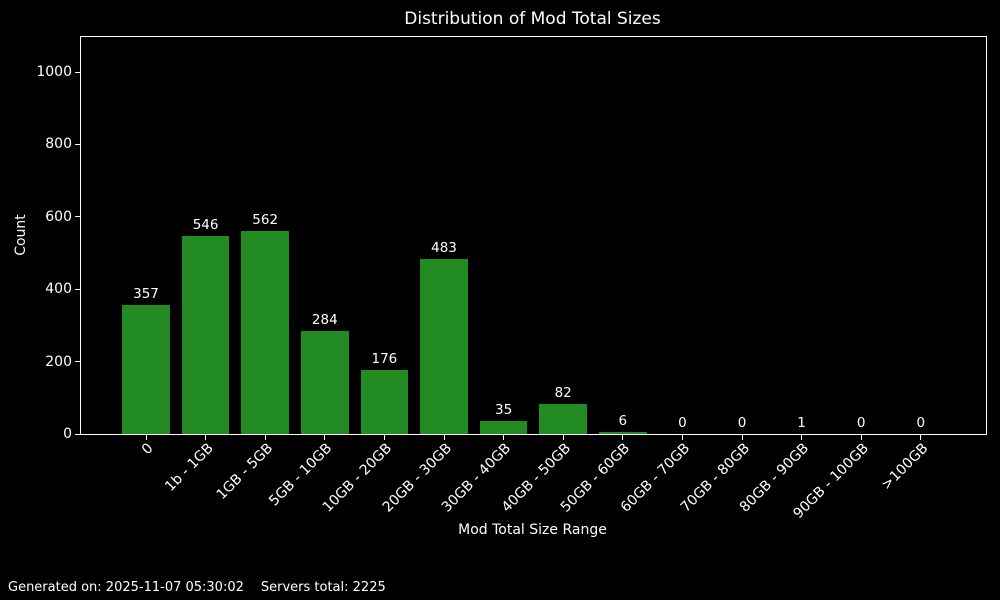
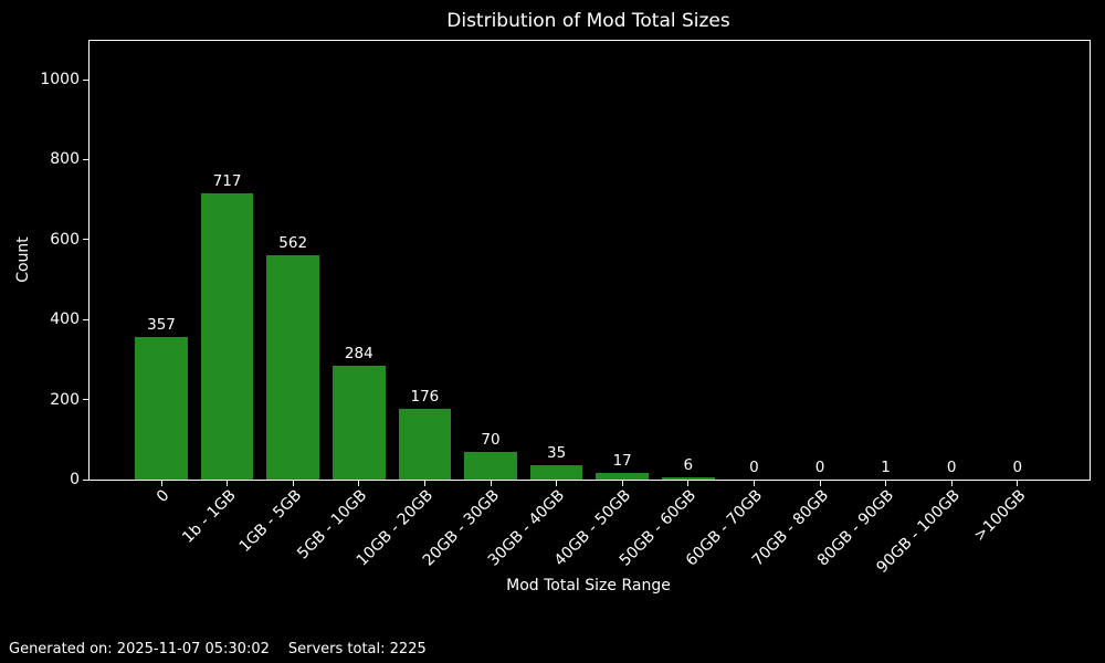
1b - 1GB: 546 -> 717
20GB - 30GB: 483 -> 70
40GB - 50GB: 82 -> 17
